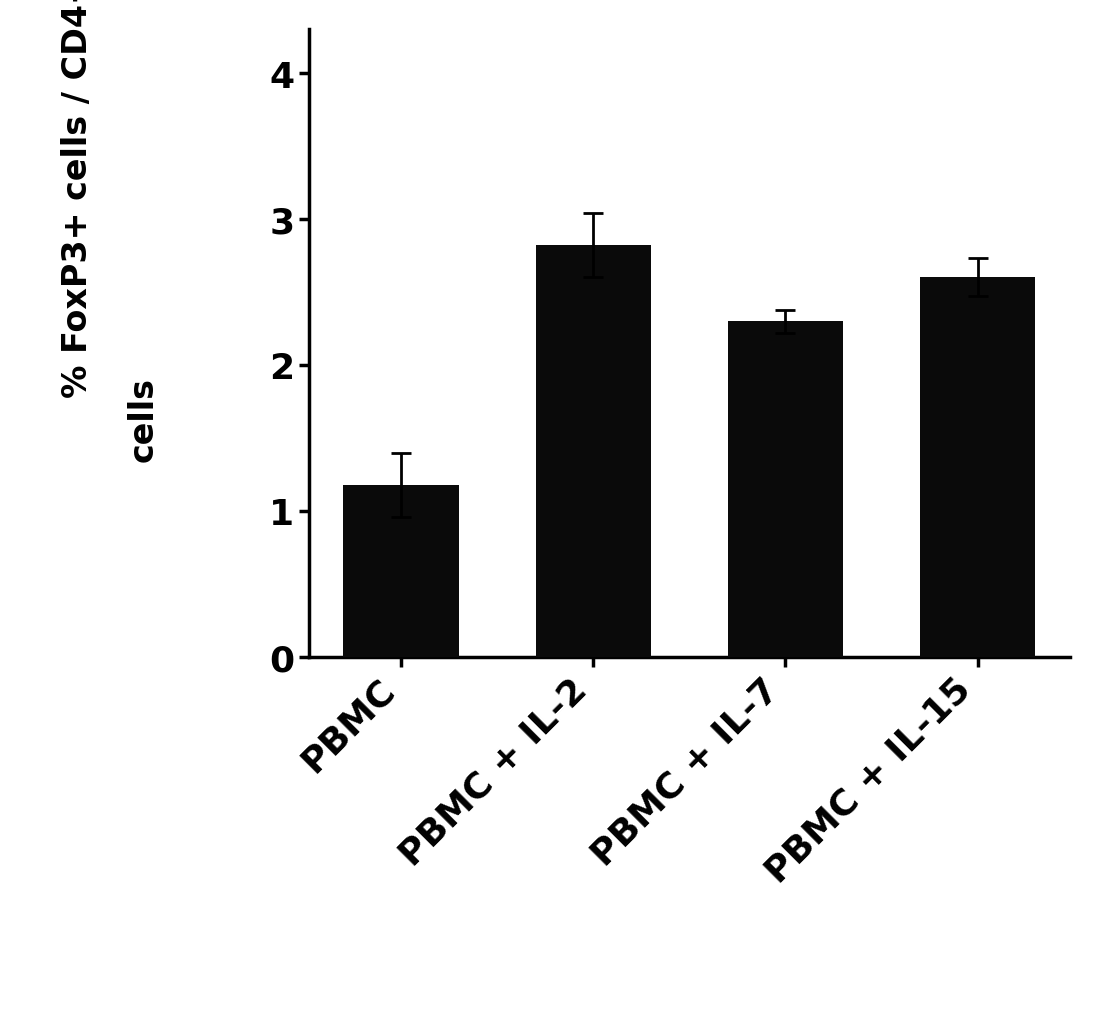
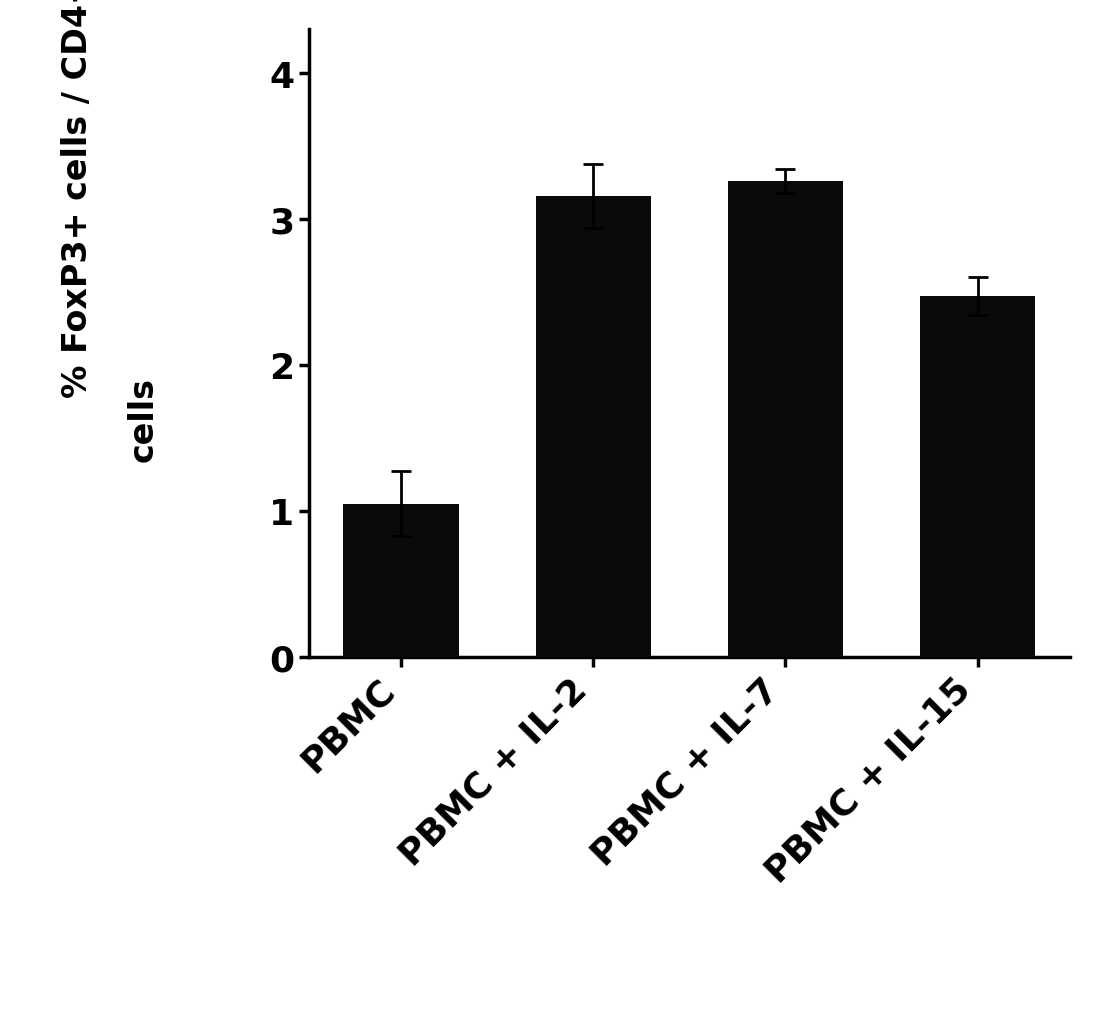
PBMC: 1.18 -> 1.05
PBMC + IL-2: 2.82 -> 3.16
PBMC + IL-7: 2.30 -> 3.26
PBMC + IL-15: 2.60 -> 2.47
